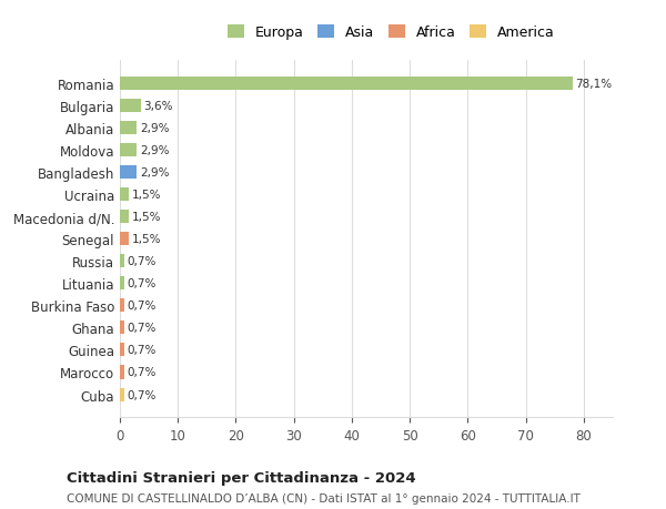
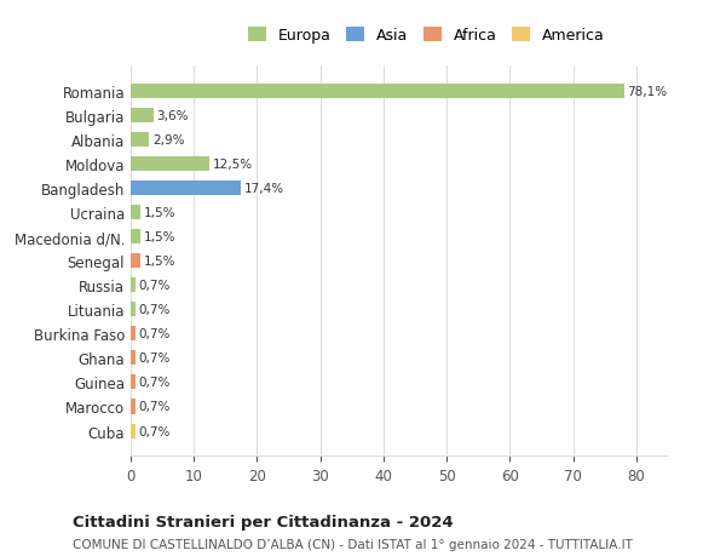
Moldova: 2,9% -> 12,5%
Bangladesh: 2,9% -> 17,4%
